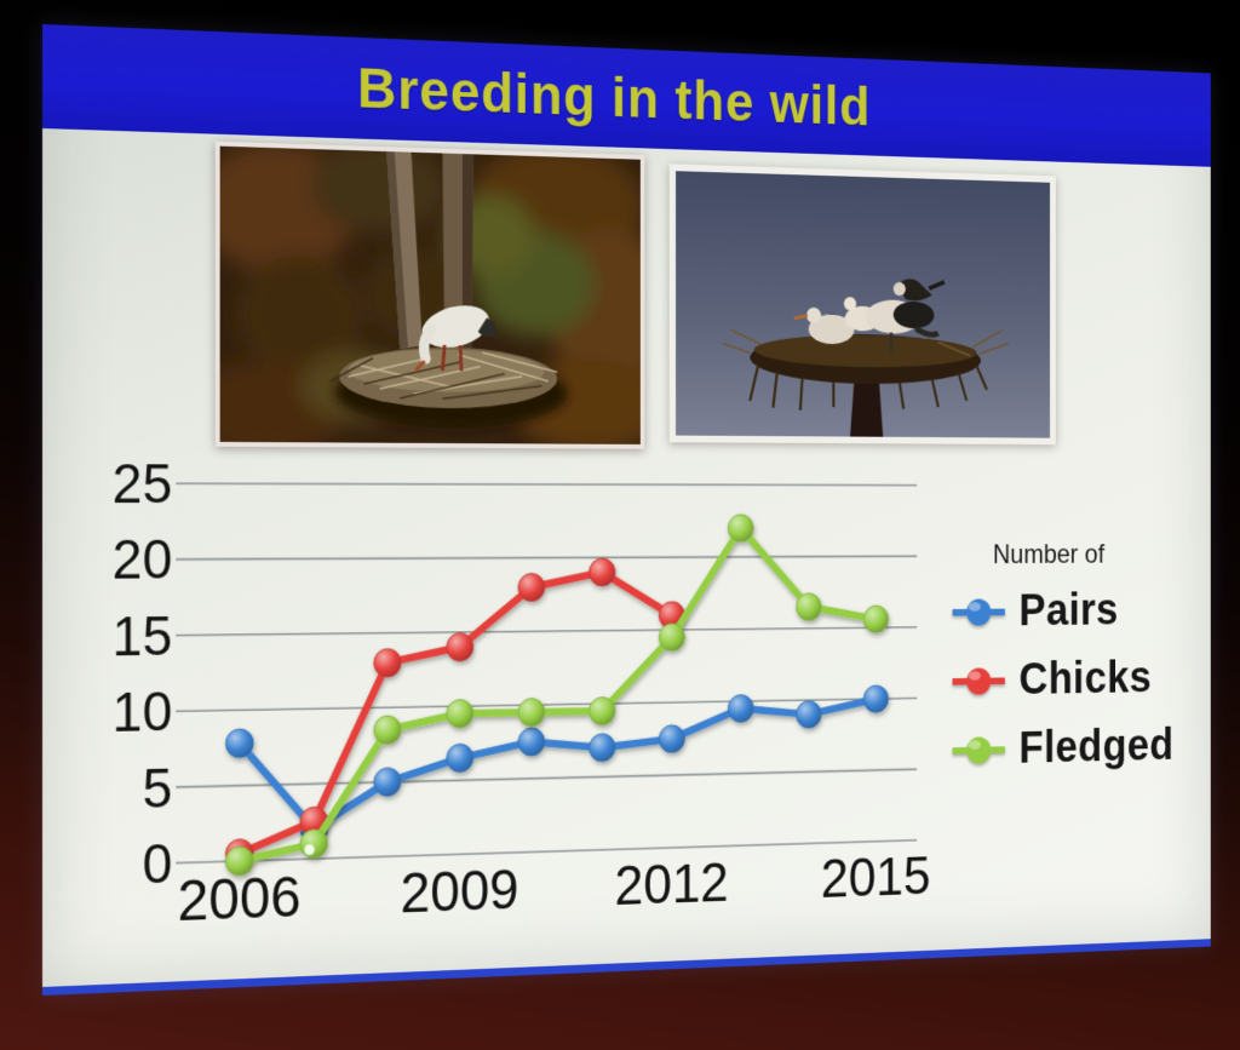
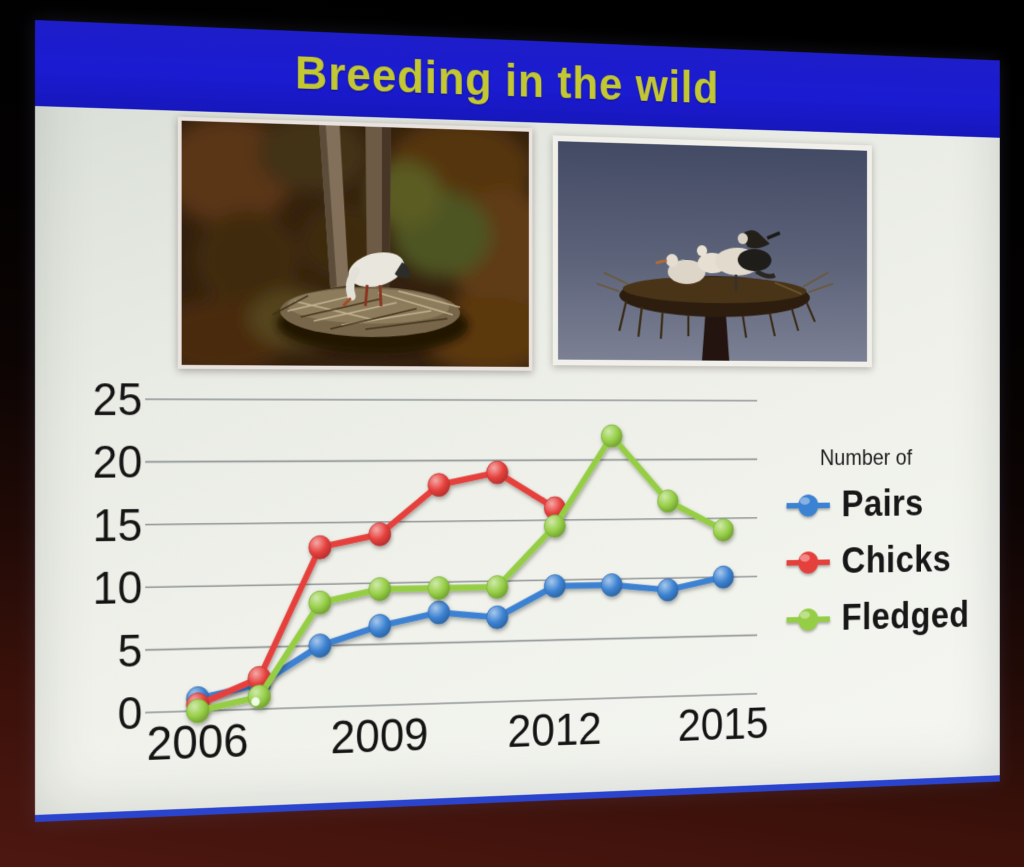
Pairs/2006: 7.8 -> 1.0
Pairs/2012: 7.5 -> 9.5
Fledged/2015: 15.6 -> 14.0
